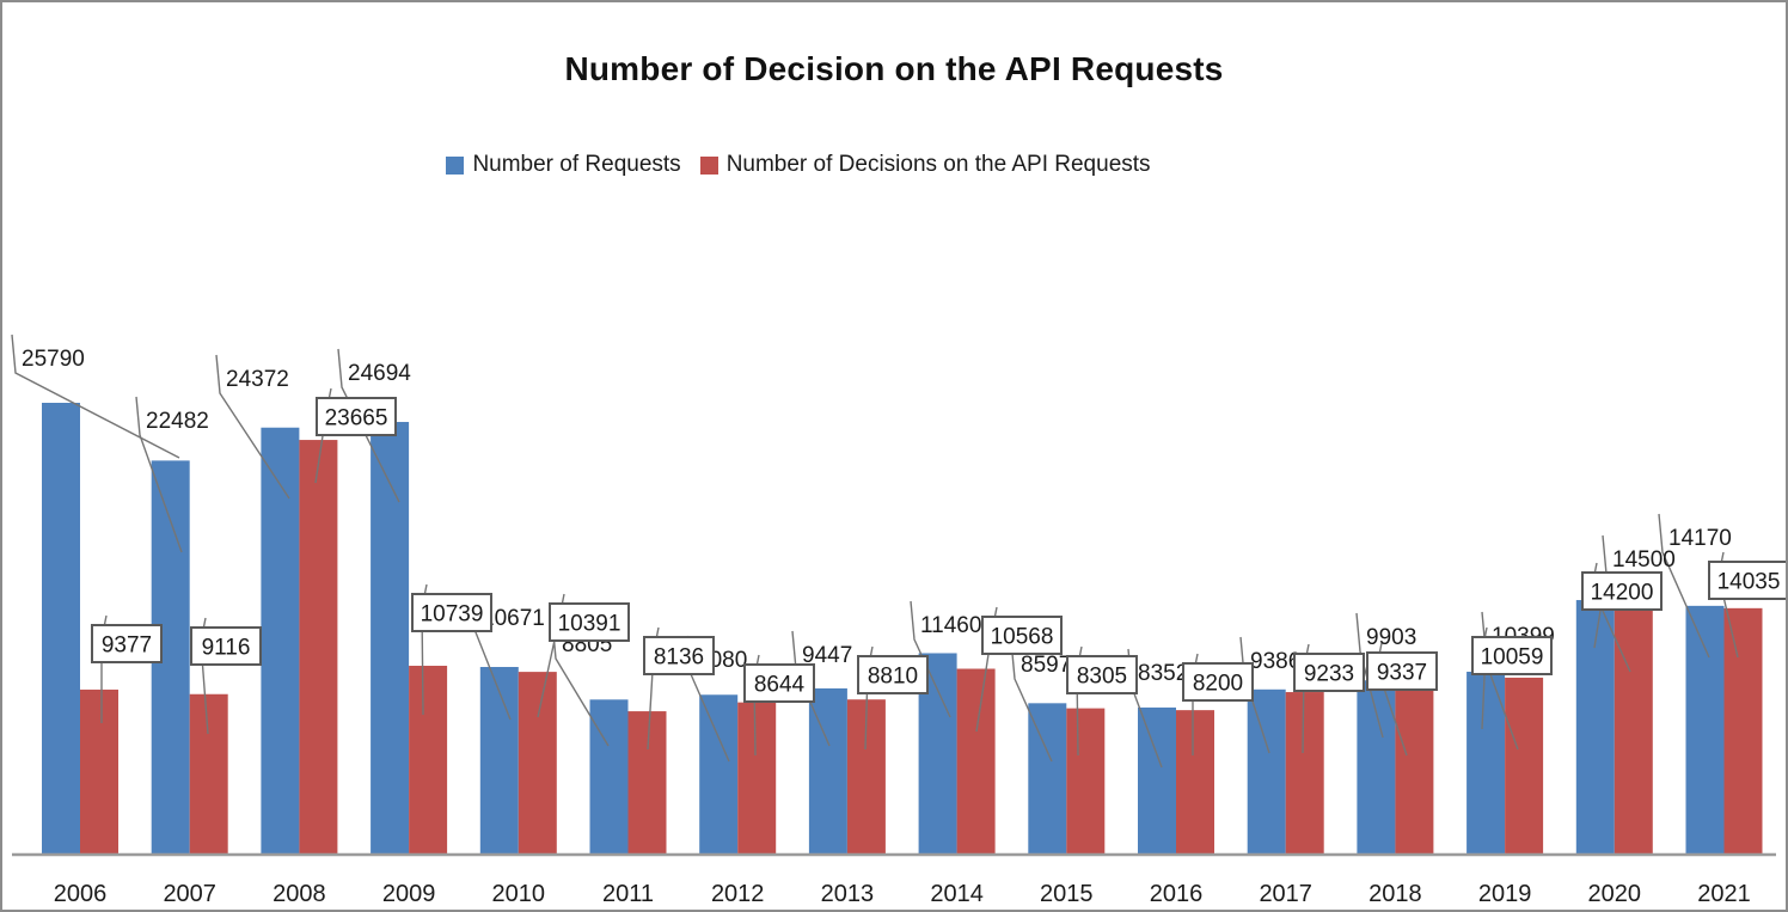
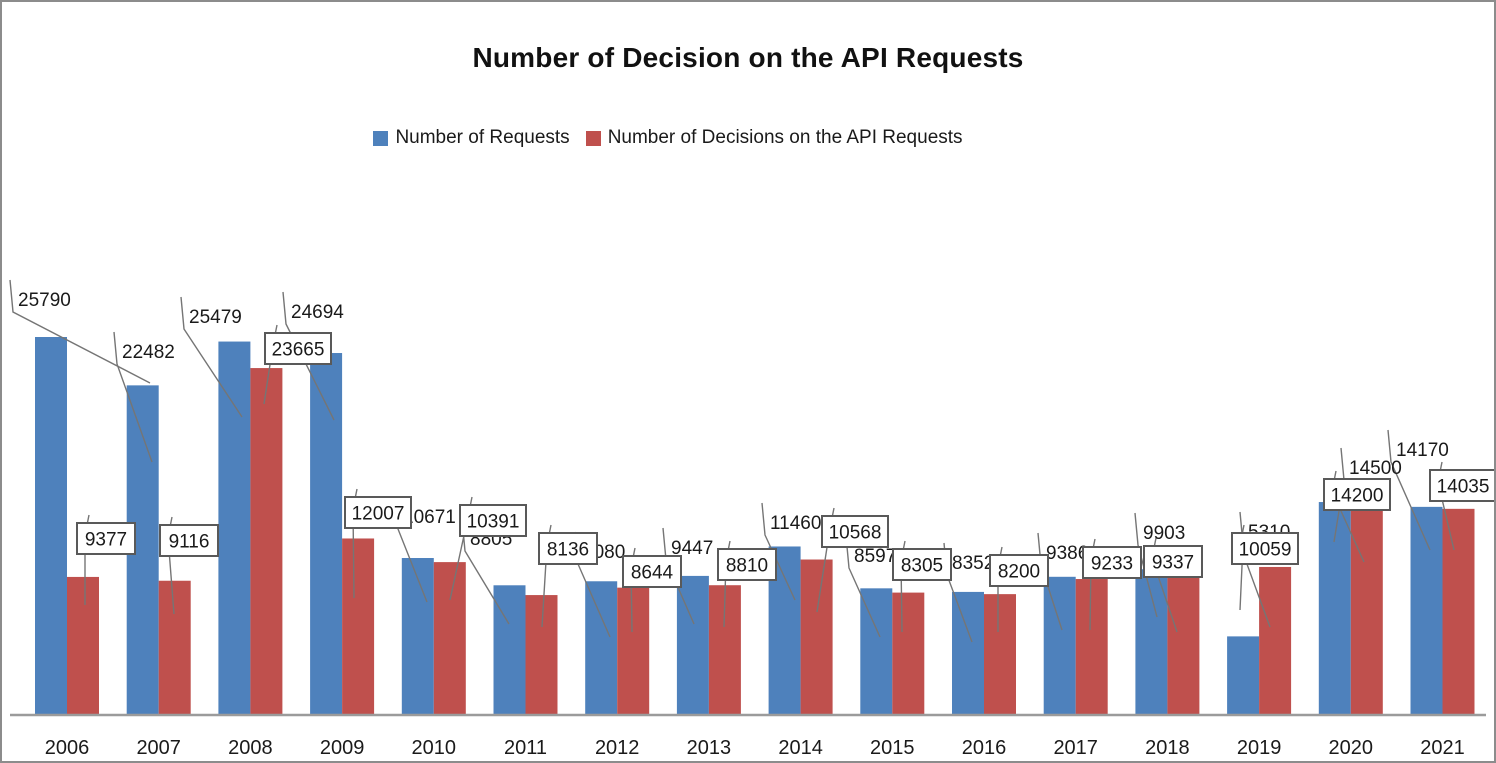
Number of Requests/2008: 24372 -> 25479
Number of Decisions on the API Requests/2009: 10739 -> 12007
Number of Requests/2019: 10399 -> 5310
